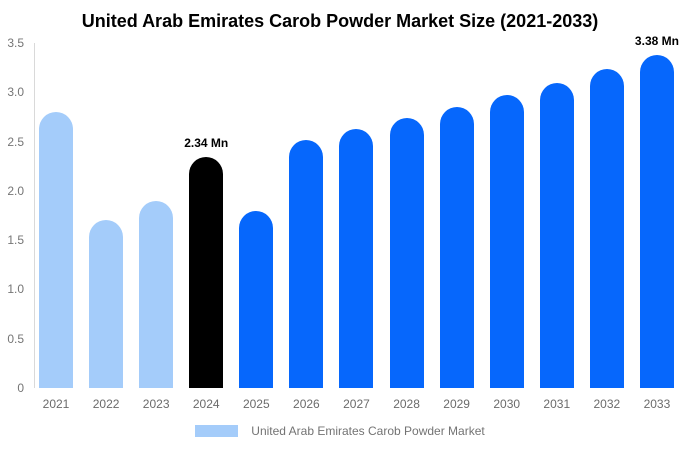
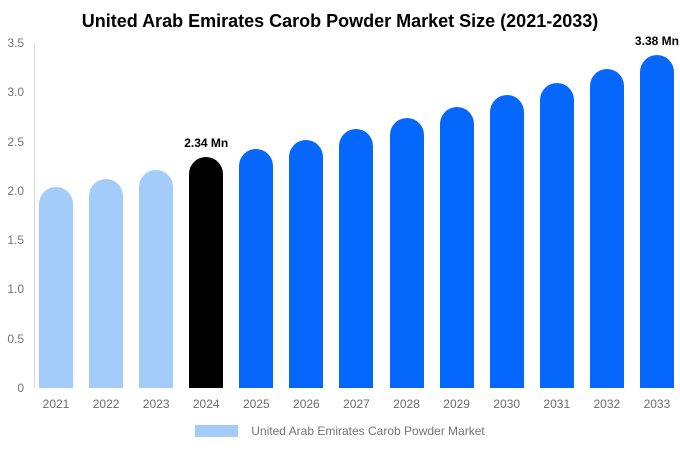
2021: 2.8 -> 2.0
2022: 1.7 -> 2.1
2023: 1.9 -> 2.2
2025: 1.8 -> 2.4
